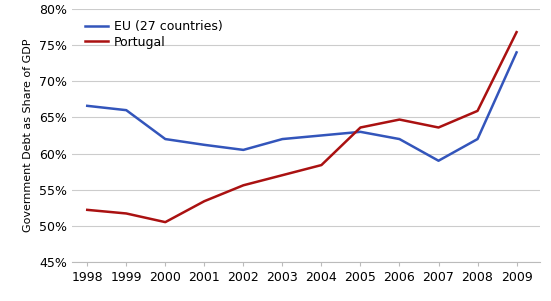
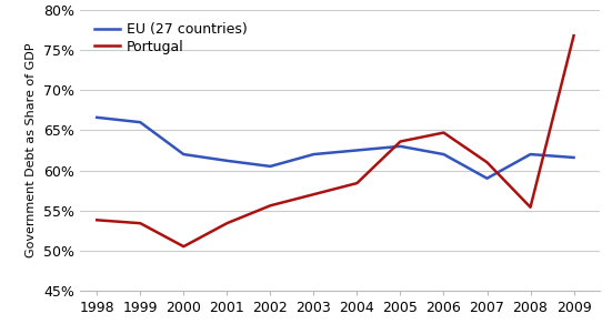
Portugal/1998: 52.2% -> 53.8%
Portugal/1999: 51.7% -> 53.4%
Portugal/2007: 63.6% -> 61.0%
Portugal/2008: 65.9% -> 55.4%
EU (27 countries)/2009: 74.0% -> 61.6%
